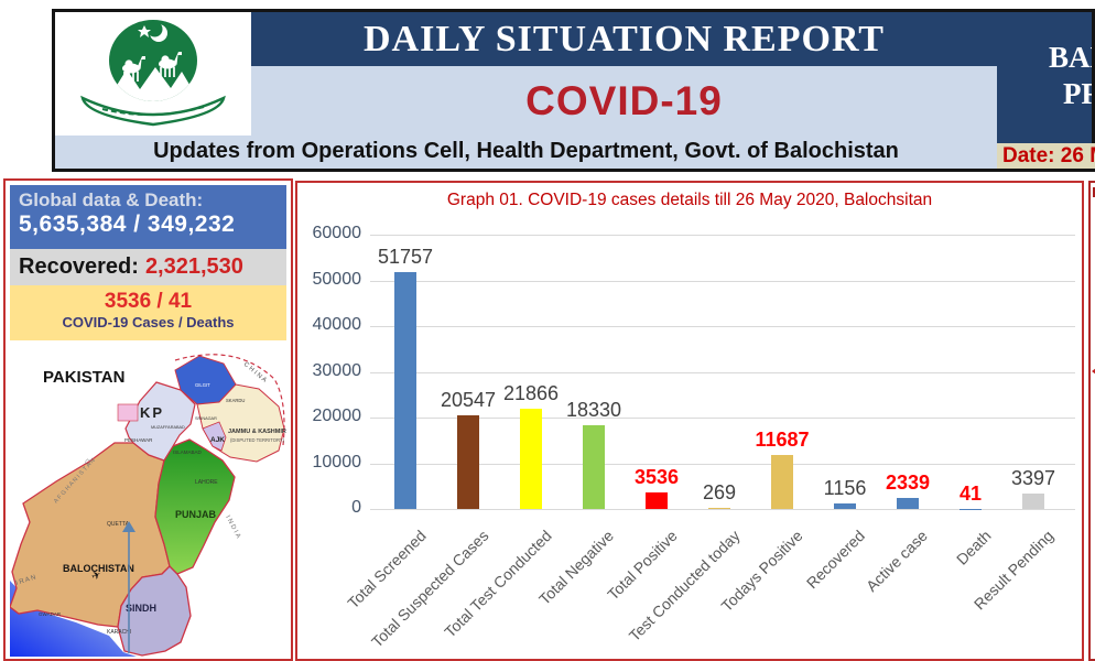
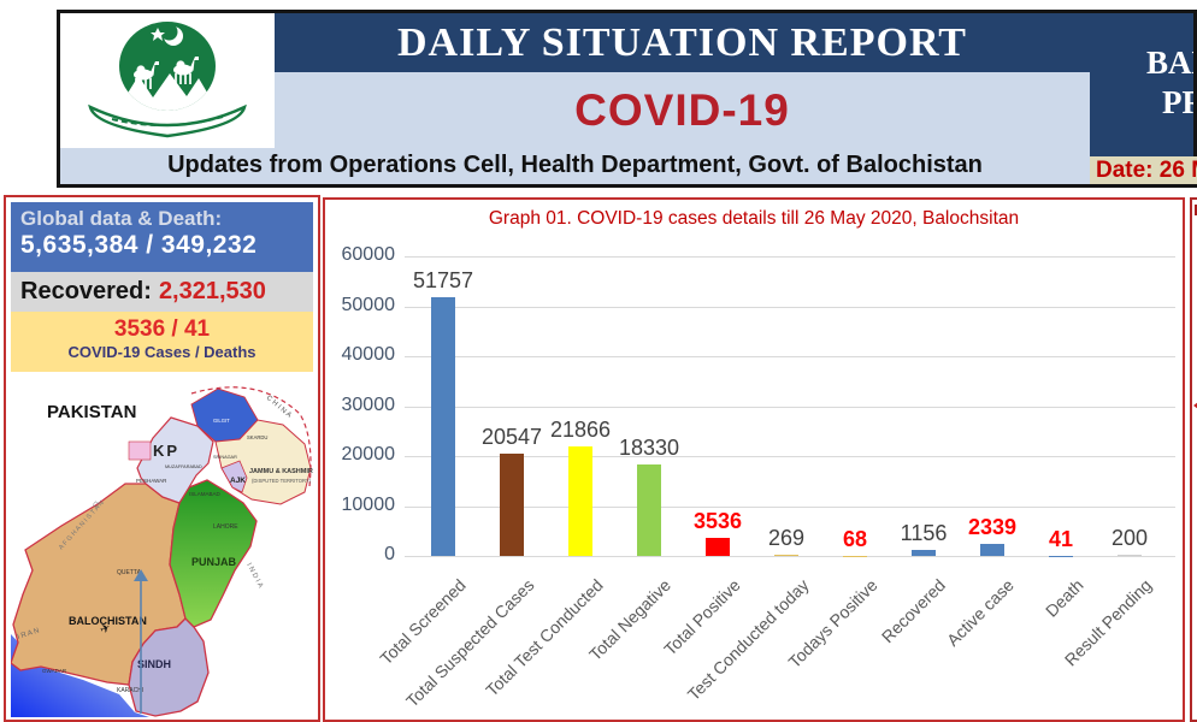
Todays Positive: 11687 -> 68
Result Pending: 3397 -> 200
